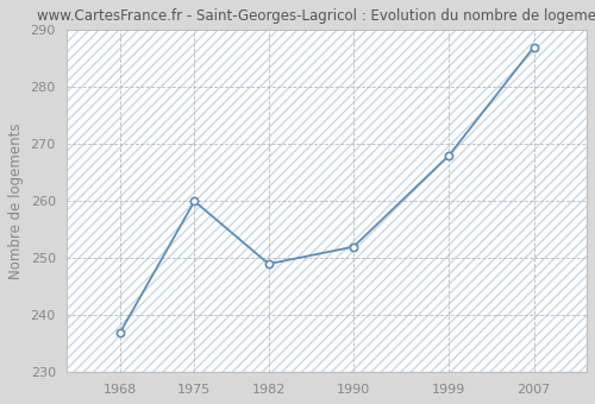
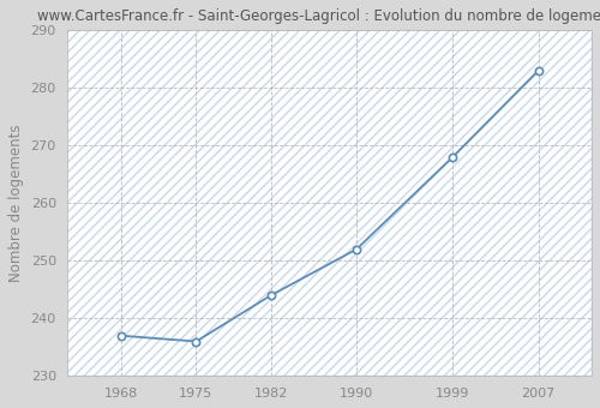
1975: 260 -> 236
1982: 249 -> 244
2007: 287 -> 283
